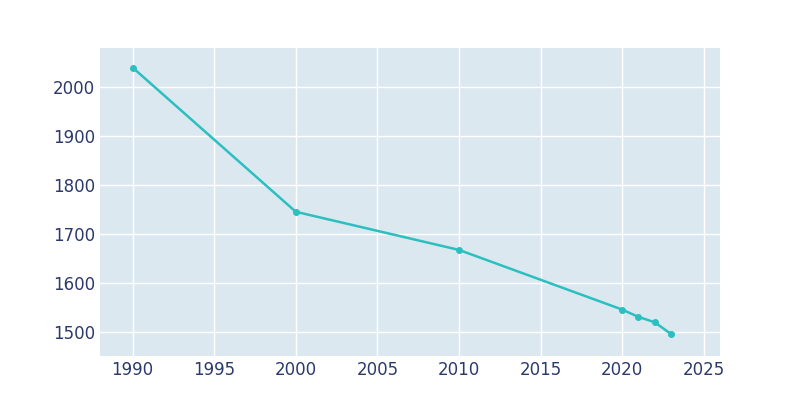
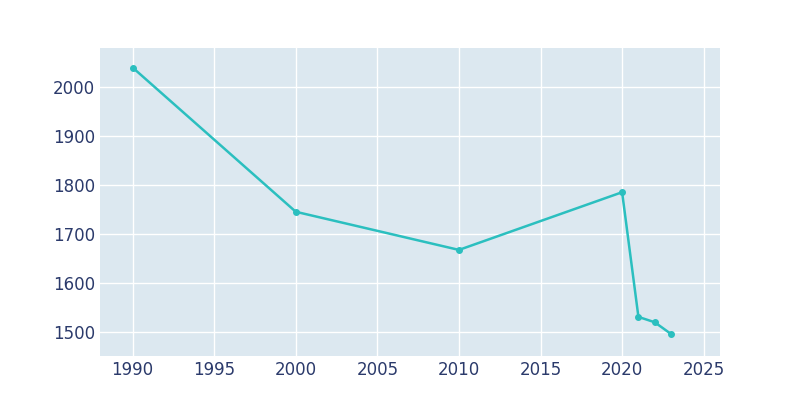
2020: 1545 -> 1785
